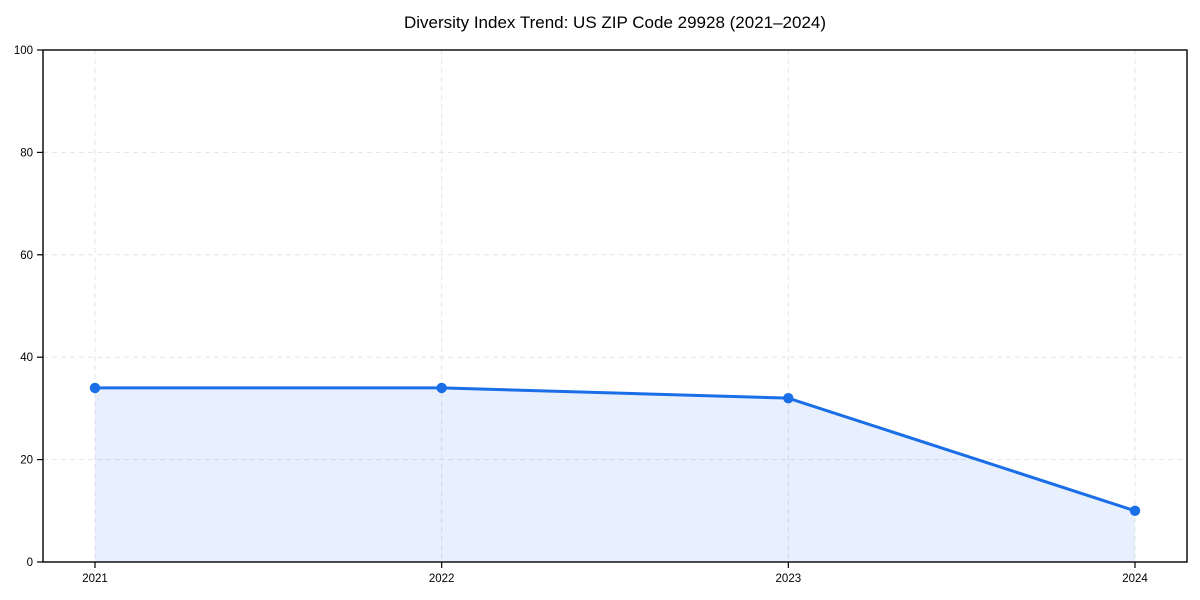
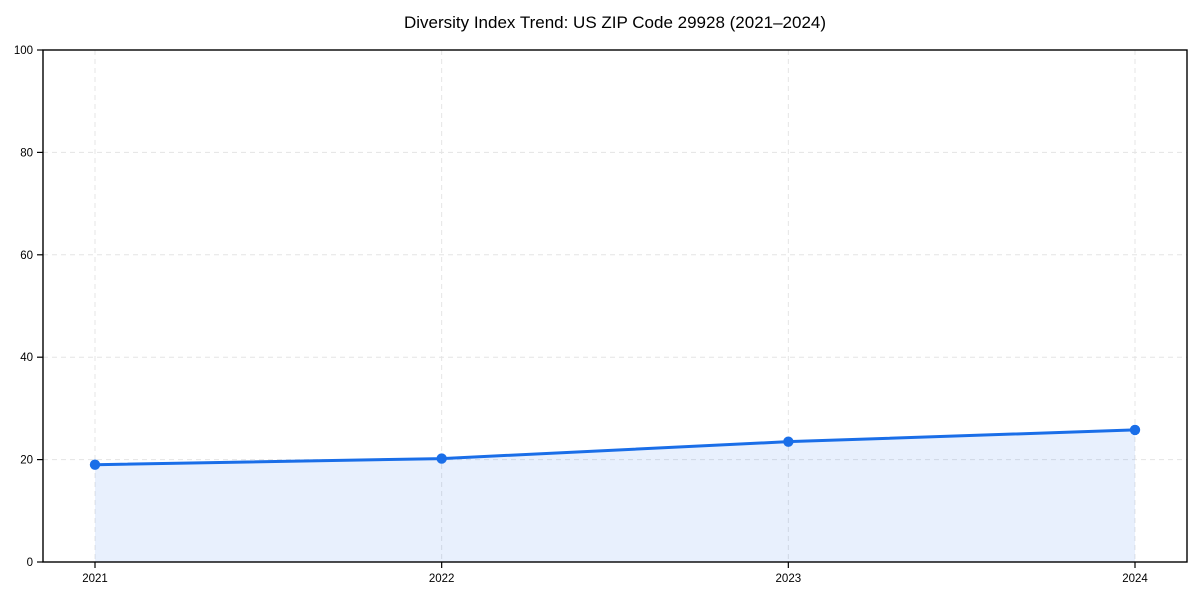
2021: 34 -> 19
2022: 34 -> 20
2023: 32 -> 24
2024: 10 -> 26
